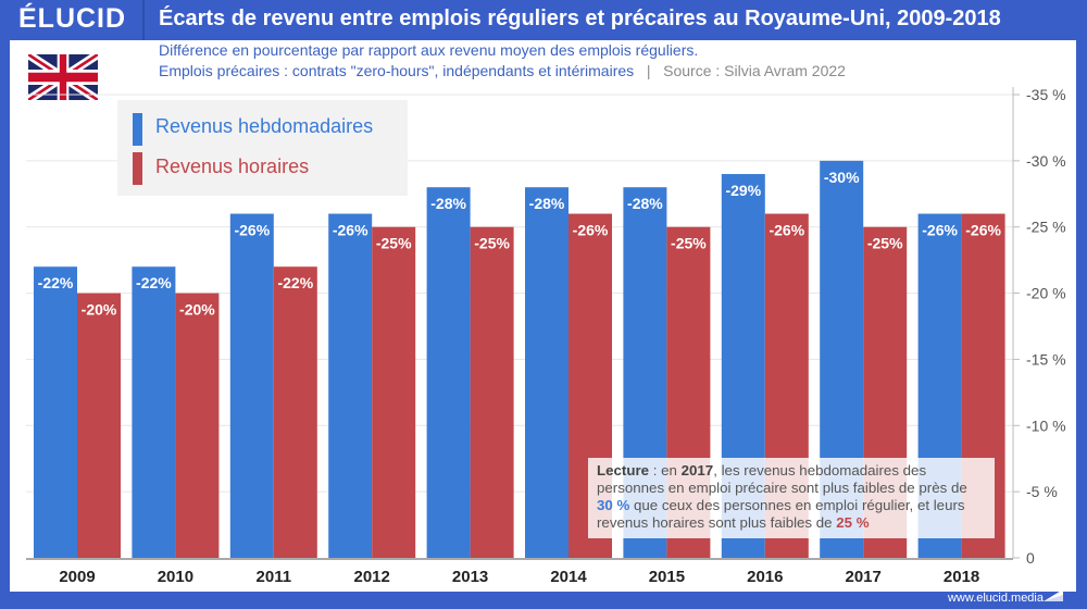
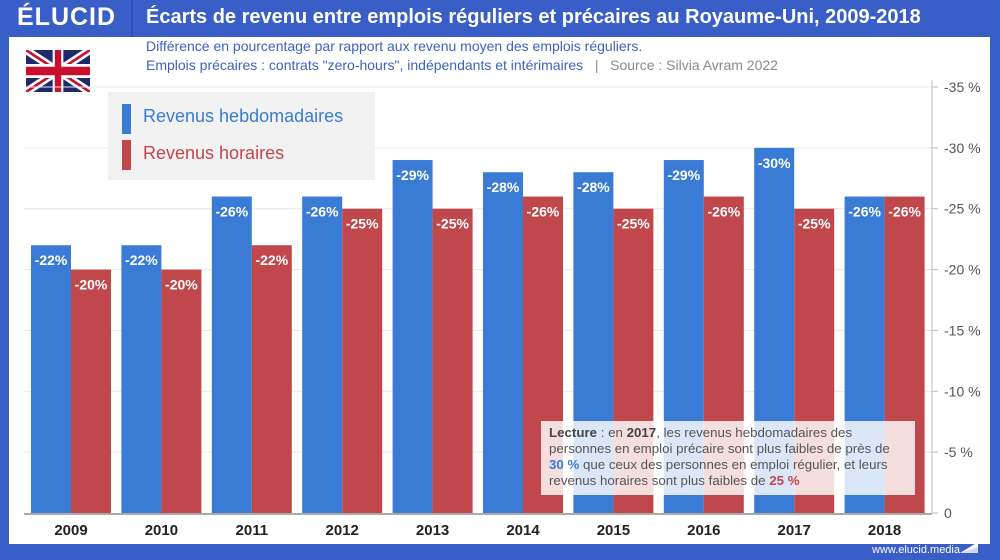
Revenus hebdomadaires/2013: -28% -> -29%
